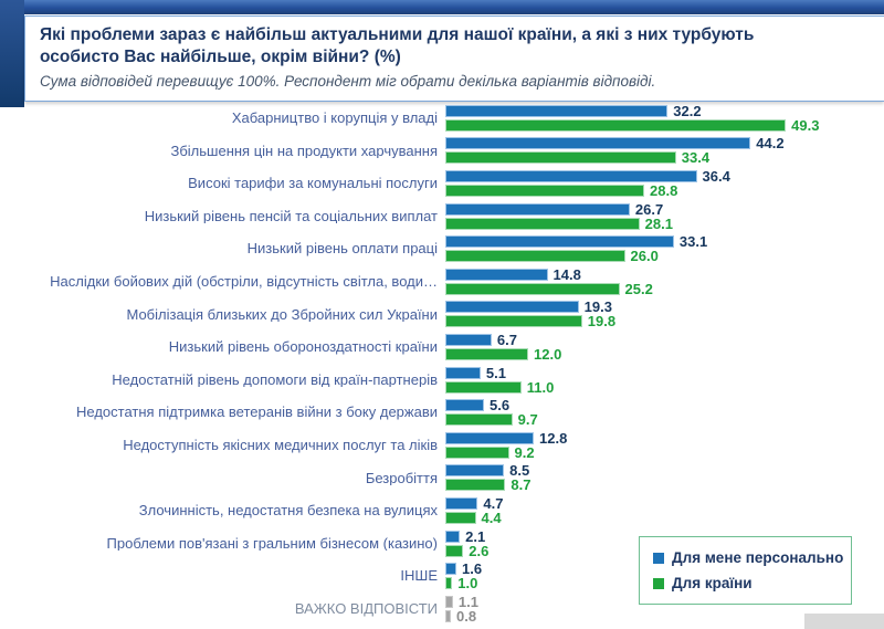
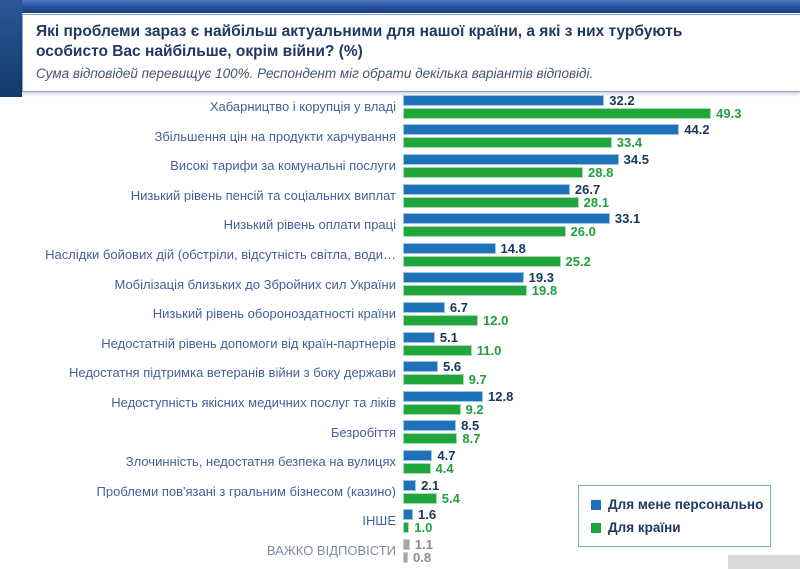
Для мене персонально/Високі тарифи за комунальні послуги: 36.4 -> 34.5
Для країни/Проблеми пов'язані з гральним бізнесом (казино): 2.6 -> 5.4
